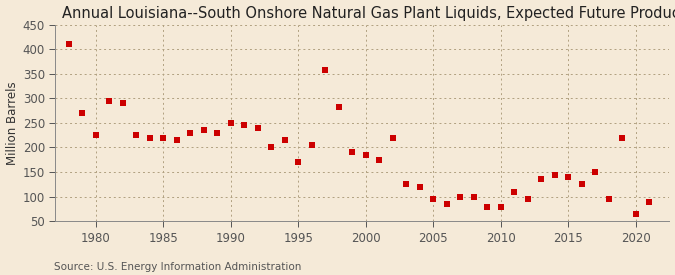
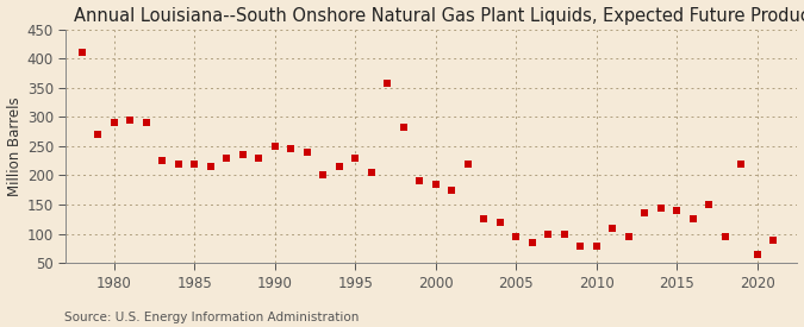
1980: 225 -> 290
1995: 170 -> 230
